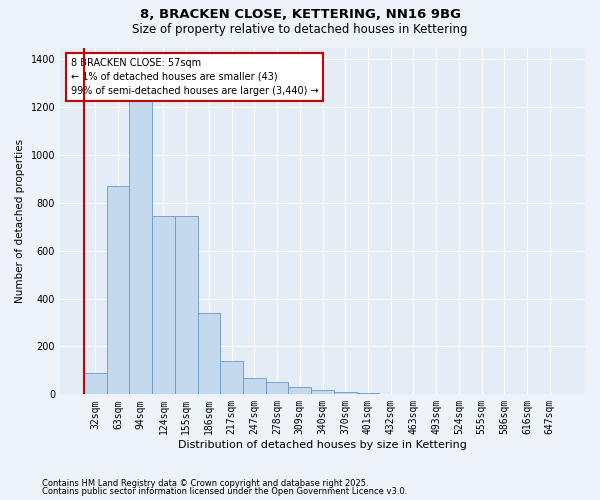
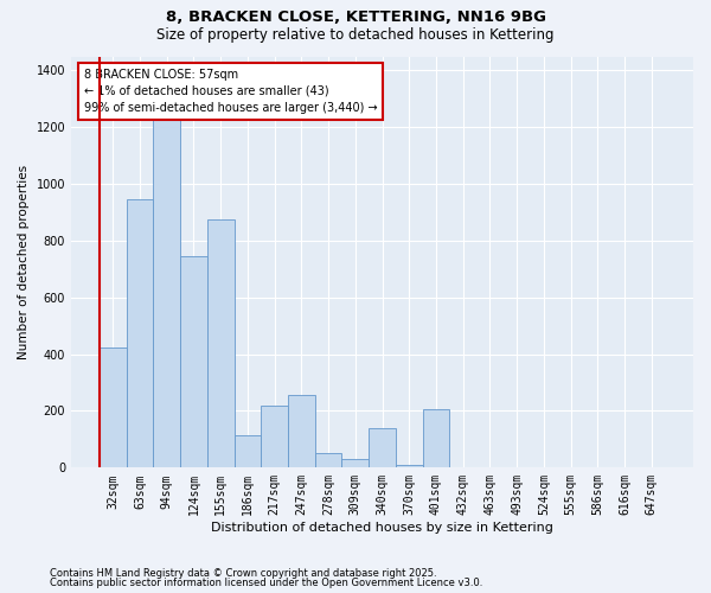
32sqm: 90 -> 425
63sqm: 870 -> 945
155sqm: 745 -> 875
186sqm: 340 -> 115
217sqm: 140 -> 220
247sqm: 70 -> 255
340sqm: 20 -> 140
401sqm: 5 -> 205
